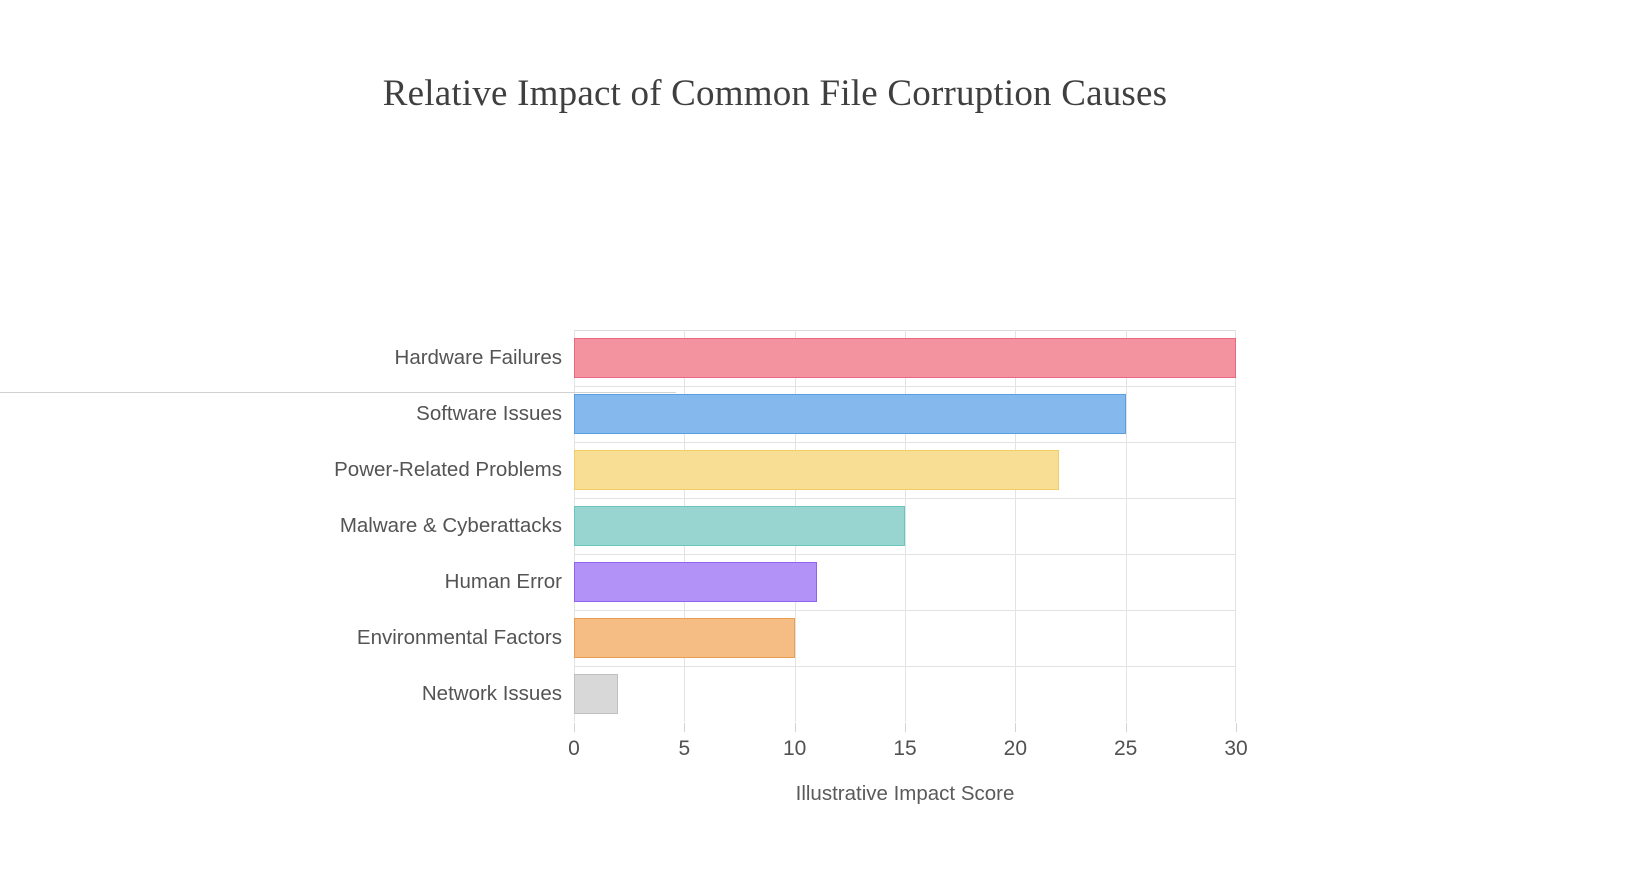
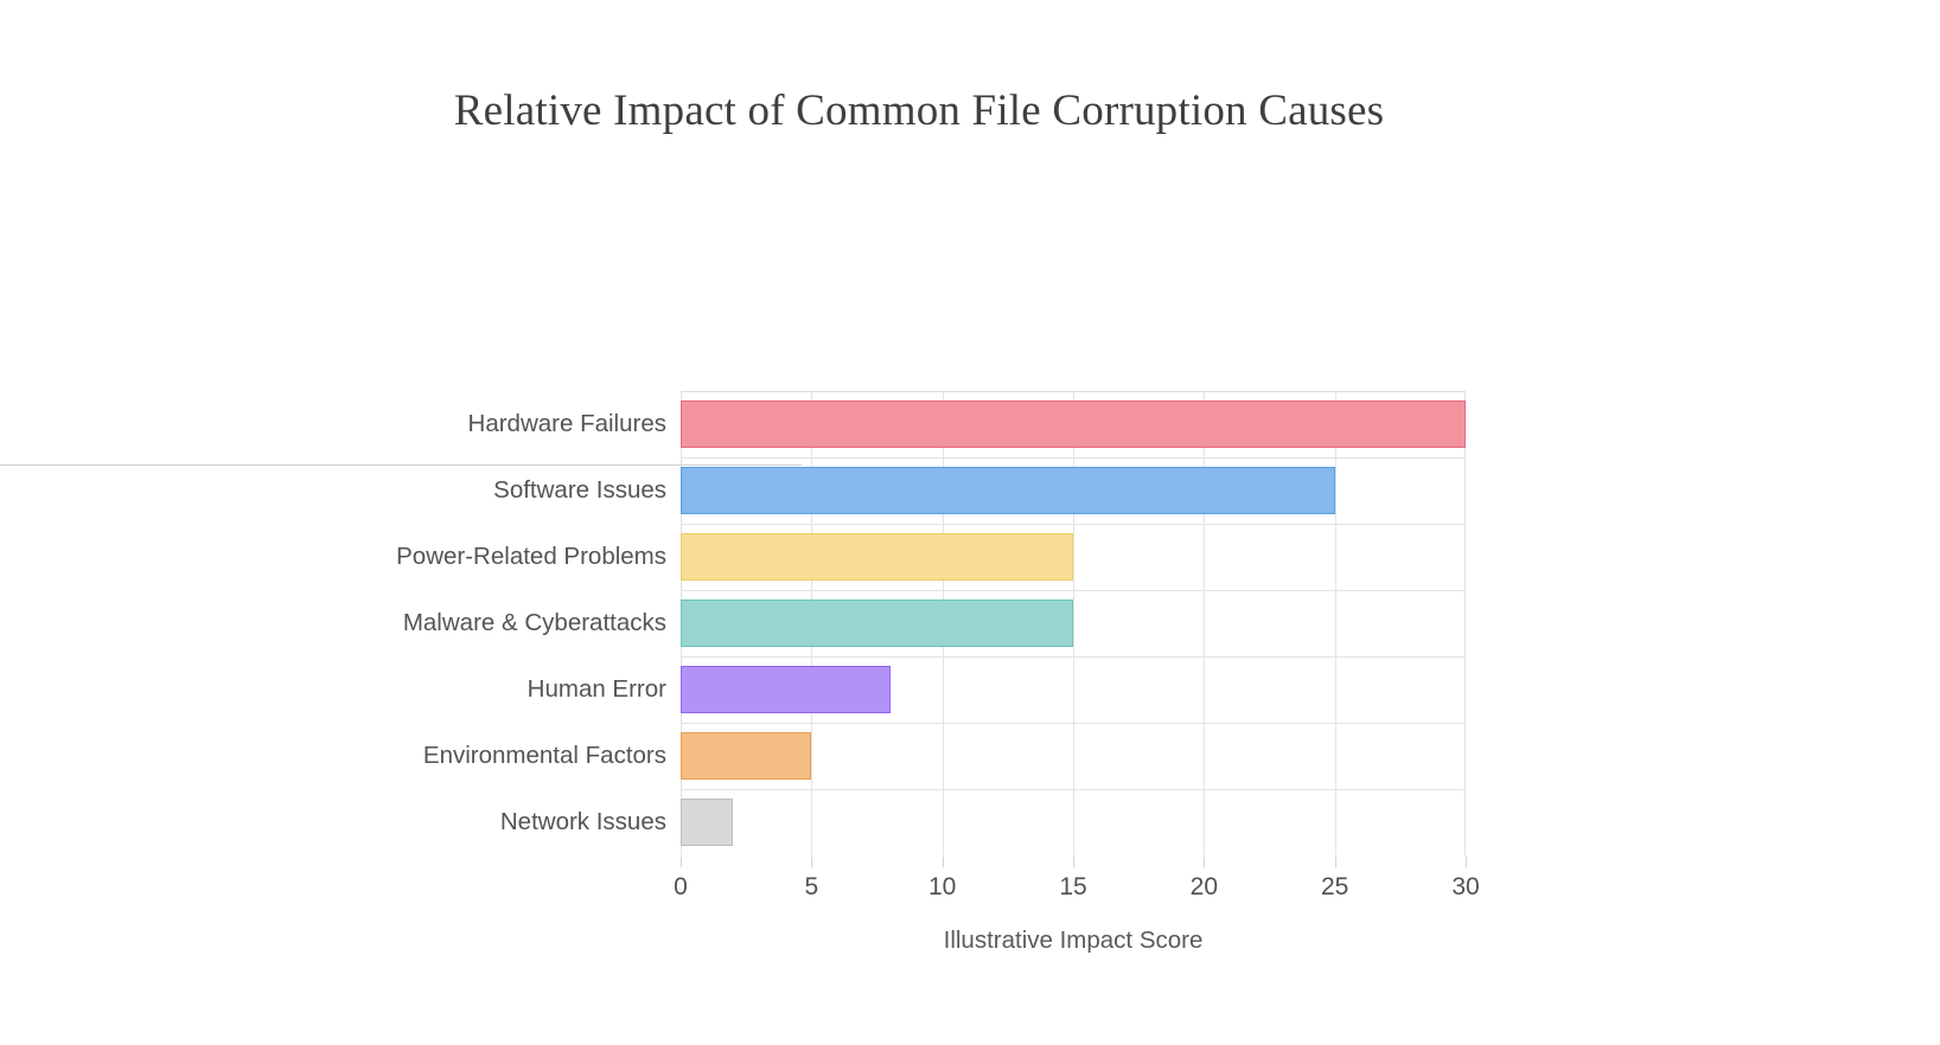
Power-Related Problems: 22 -> 15
Human Error: 11 -> 8
Environmental Factors: 10 -> 5
